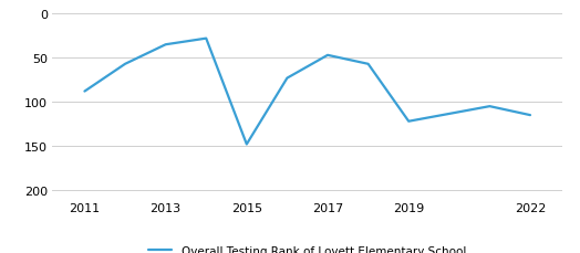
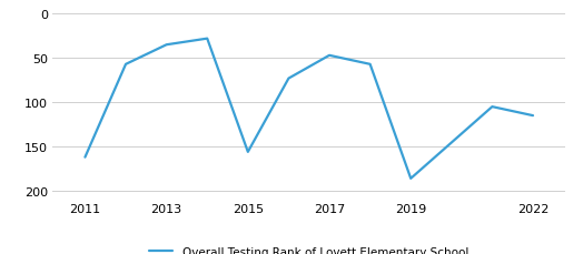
2011: 88 -> 162
2015: 148 -> 156
2019: 122 -> 186
